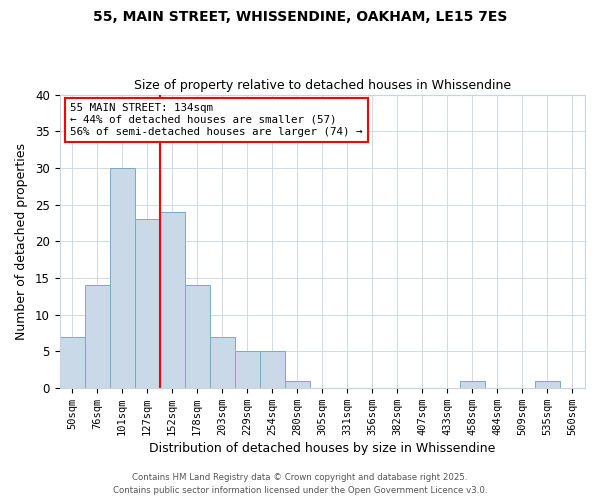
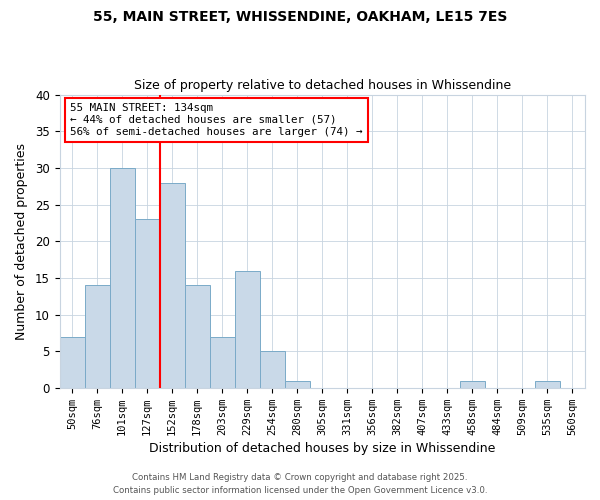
152sqm: 24 -> 28
229sqm: 5 -> 16
